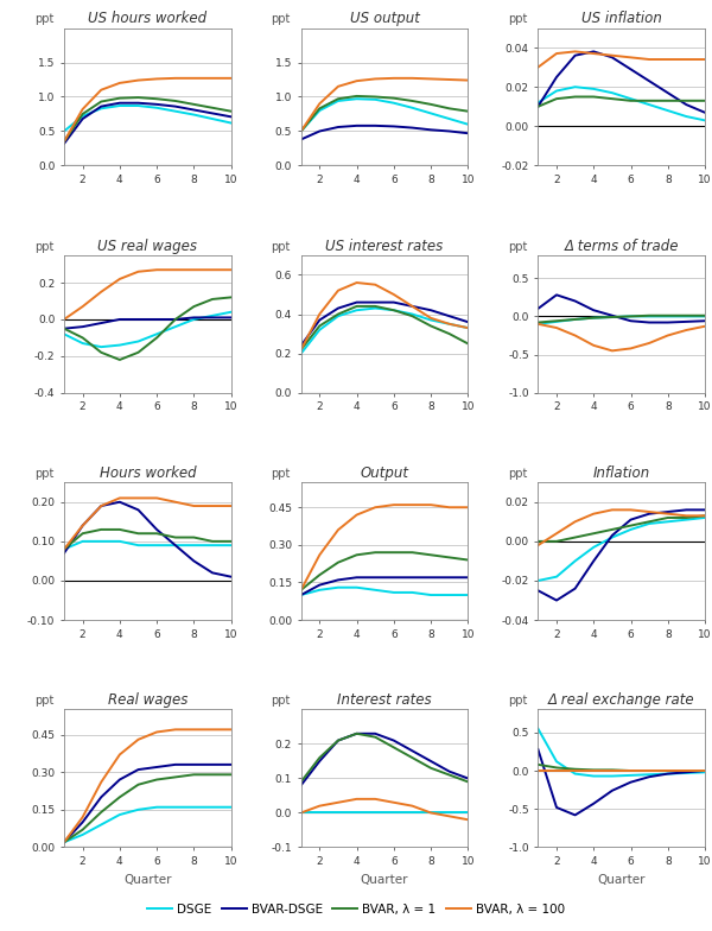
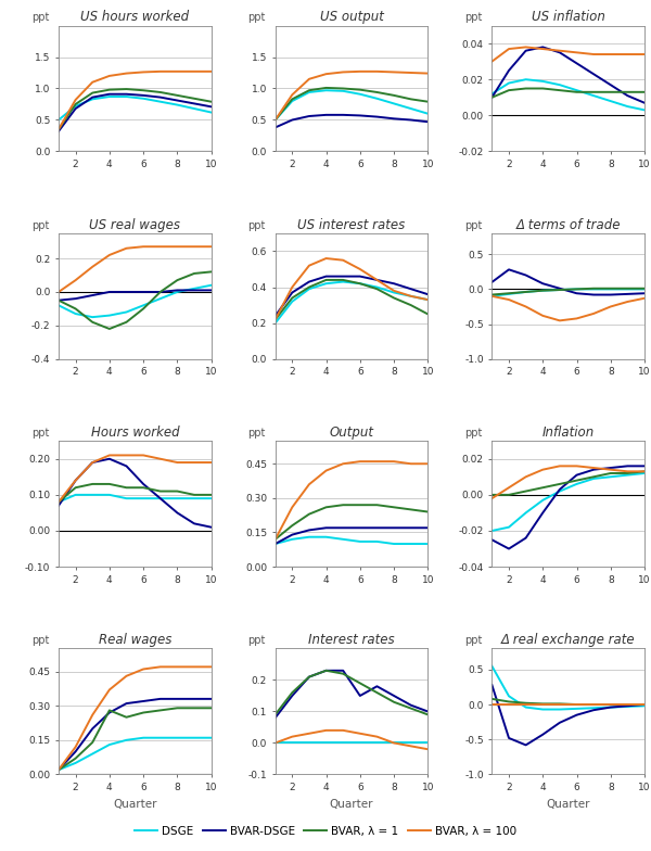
Real wages/BVAR, λ = 1/4: 0.20 -> 0.28
Interest rates/BVAR-DSGE/6: 0.21 -> 0.15
